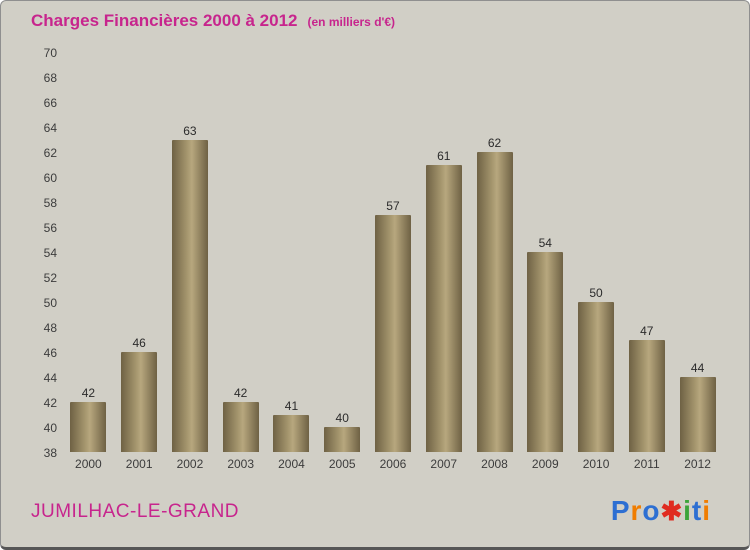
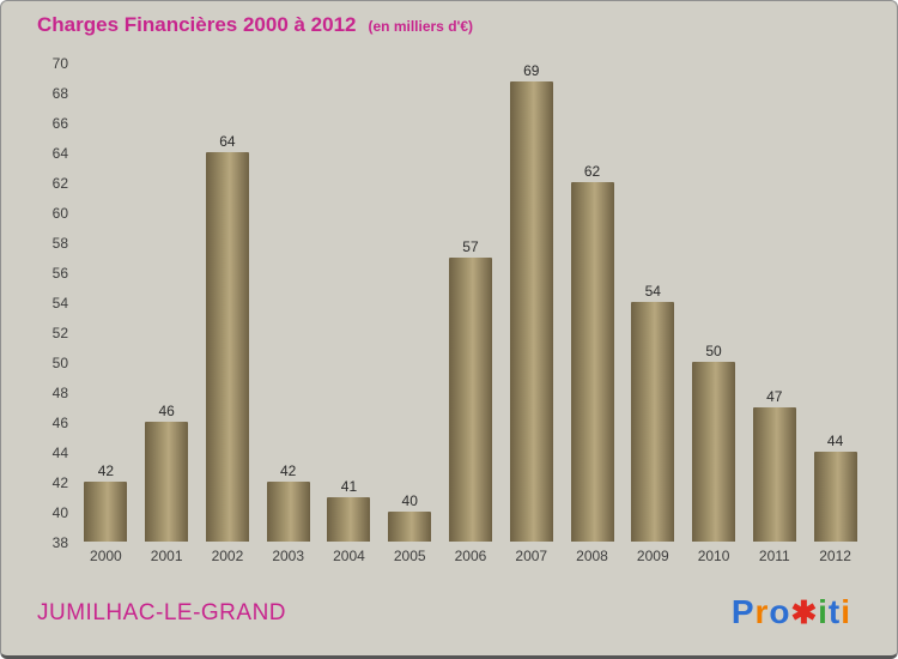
2002: 63 -> 64
2007: 61 -> 69
